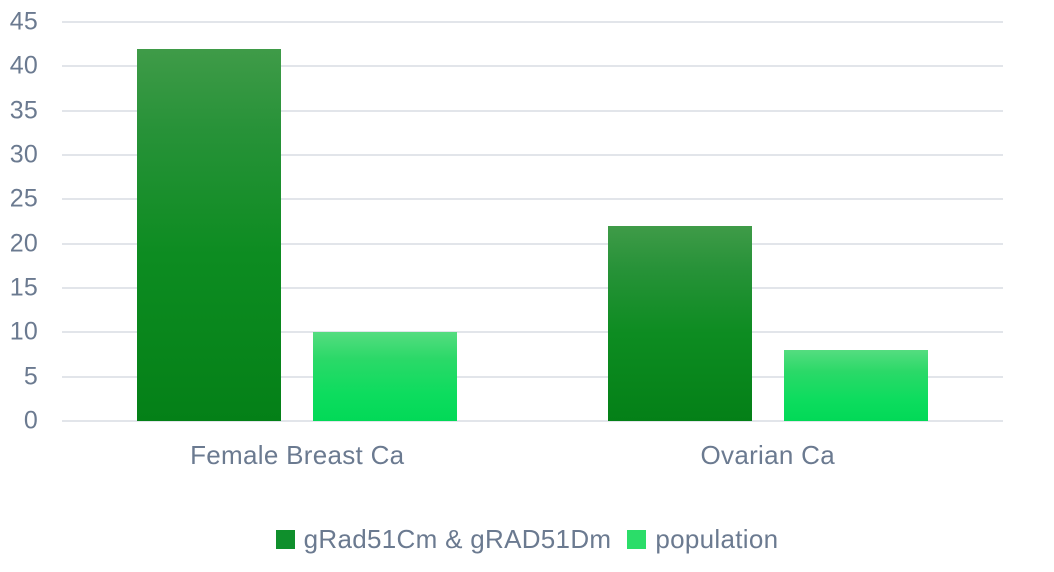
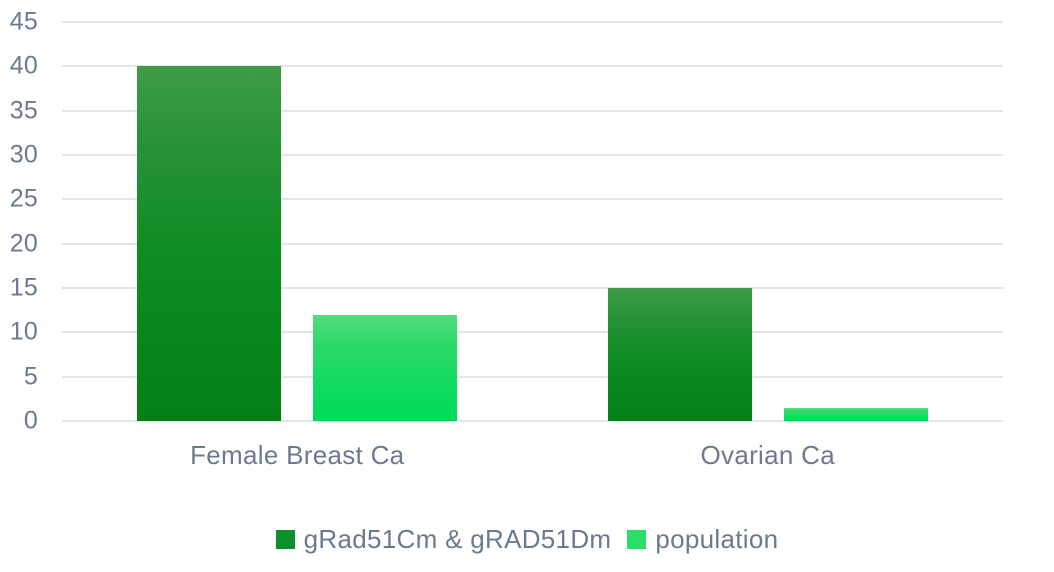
gRad51Cm & gRAD51Dm/Female Breast Ca: 42 -> 40
population/Female Breast Ca: 10 -> 12
gRad51Cm & gRAD51Dm/Ovarian Ca: 22 -> 15
population/Ovarian Ca: 8 -> 2
